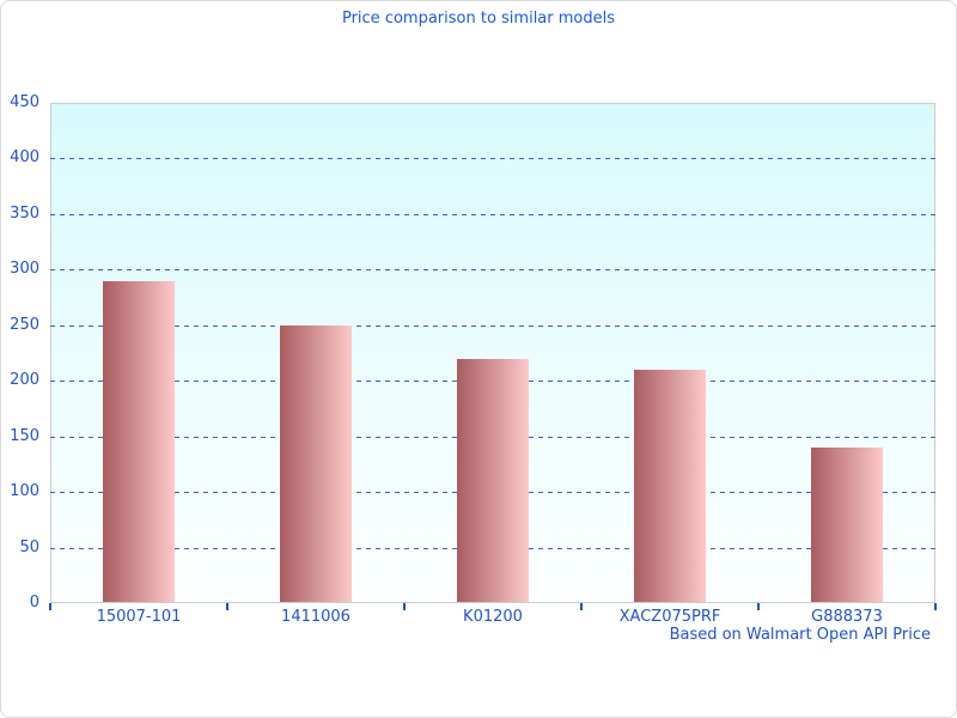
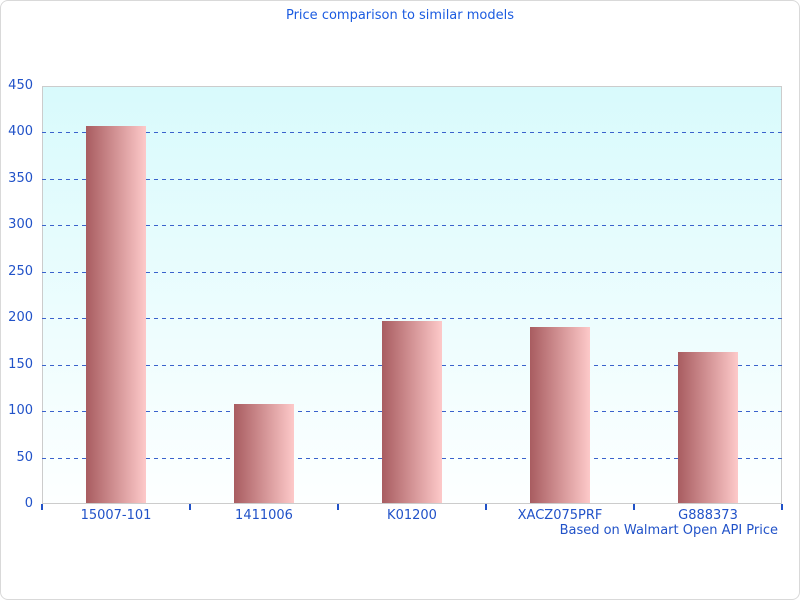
15007-101: 290 -> 410
1411006: 250 -> 110
K01200: 220 -> 200
XACZ075PRF: 210 -> 190
G888373: 140 -> 160
